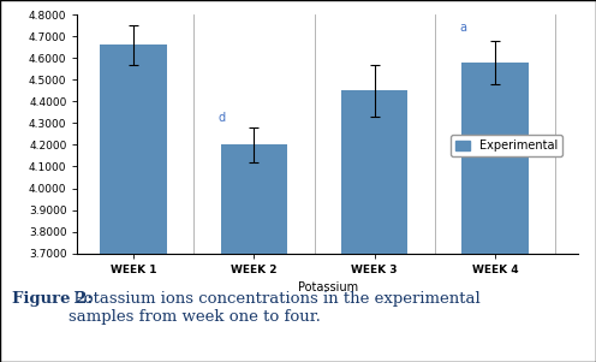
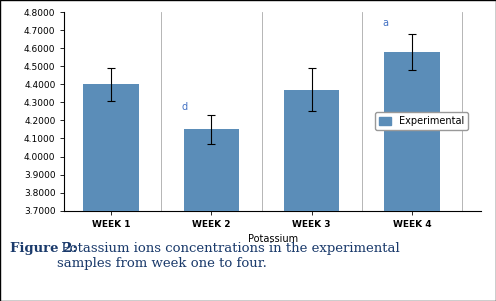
WEEK 1: 4.66 -> 4.40
WEEK 2: 4.20 -> 4.15
WEEK 3: 4.45 -> 4.37
